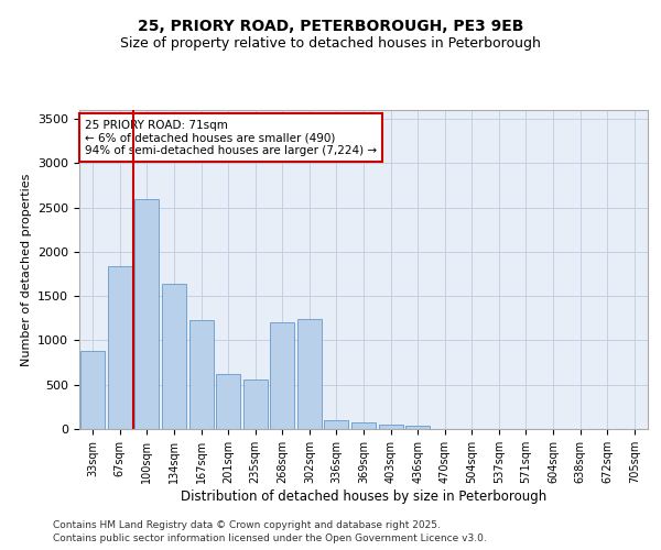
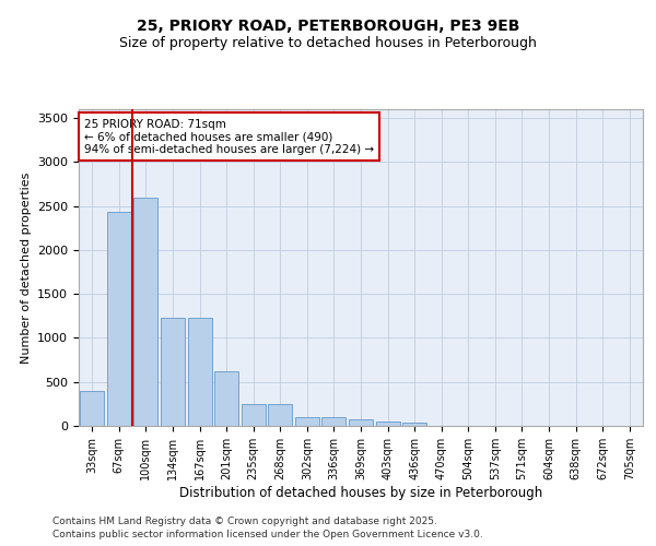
33sqm: 880 -> 400
67sqm: 1840 -> 2430
134sqm: 1640 -> 1230
235sqm: 560 -> 250
268sqm: 1200 -> 250
302sqm: 1240 -> 100
